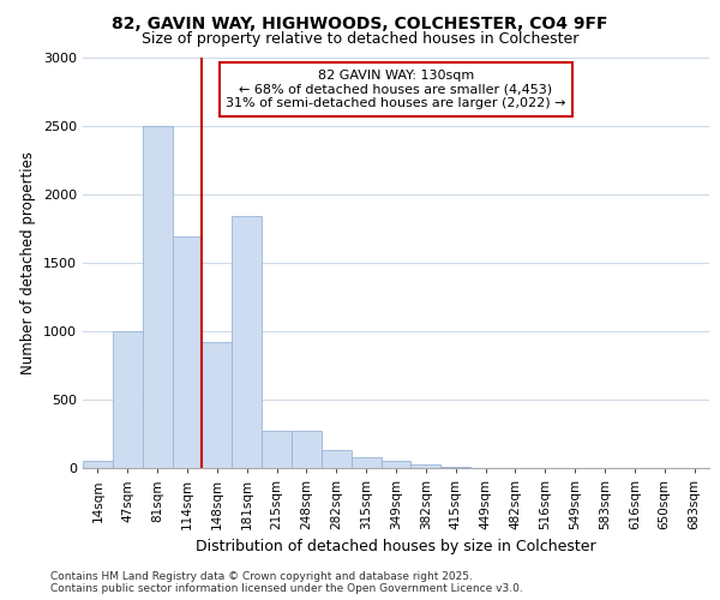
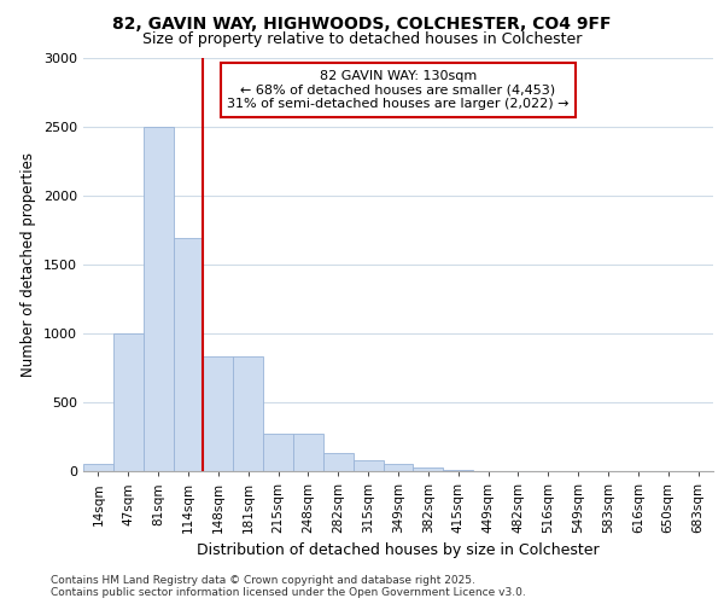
148sqm: 920 -> 830
181sqm: 1840 -> 830
